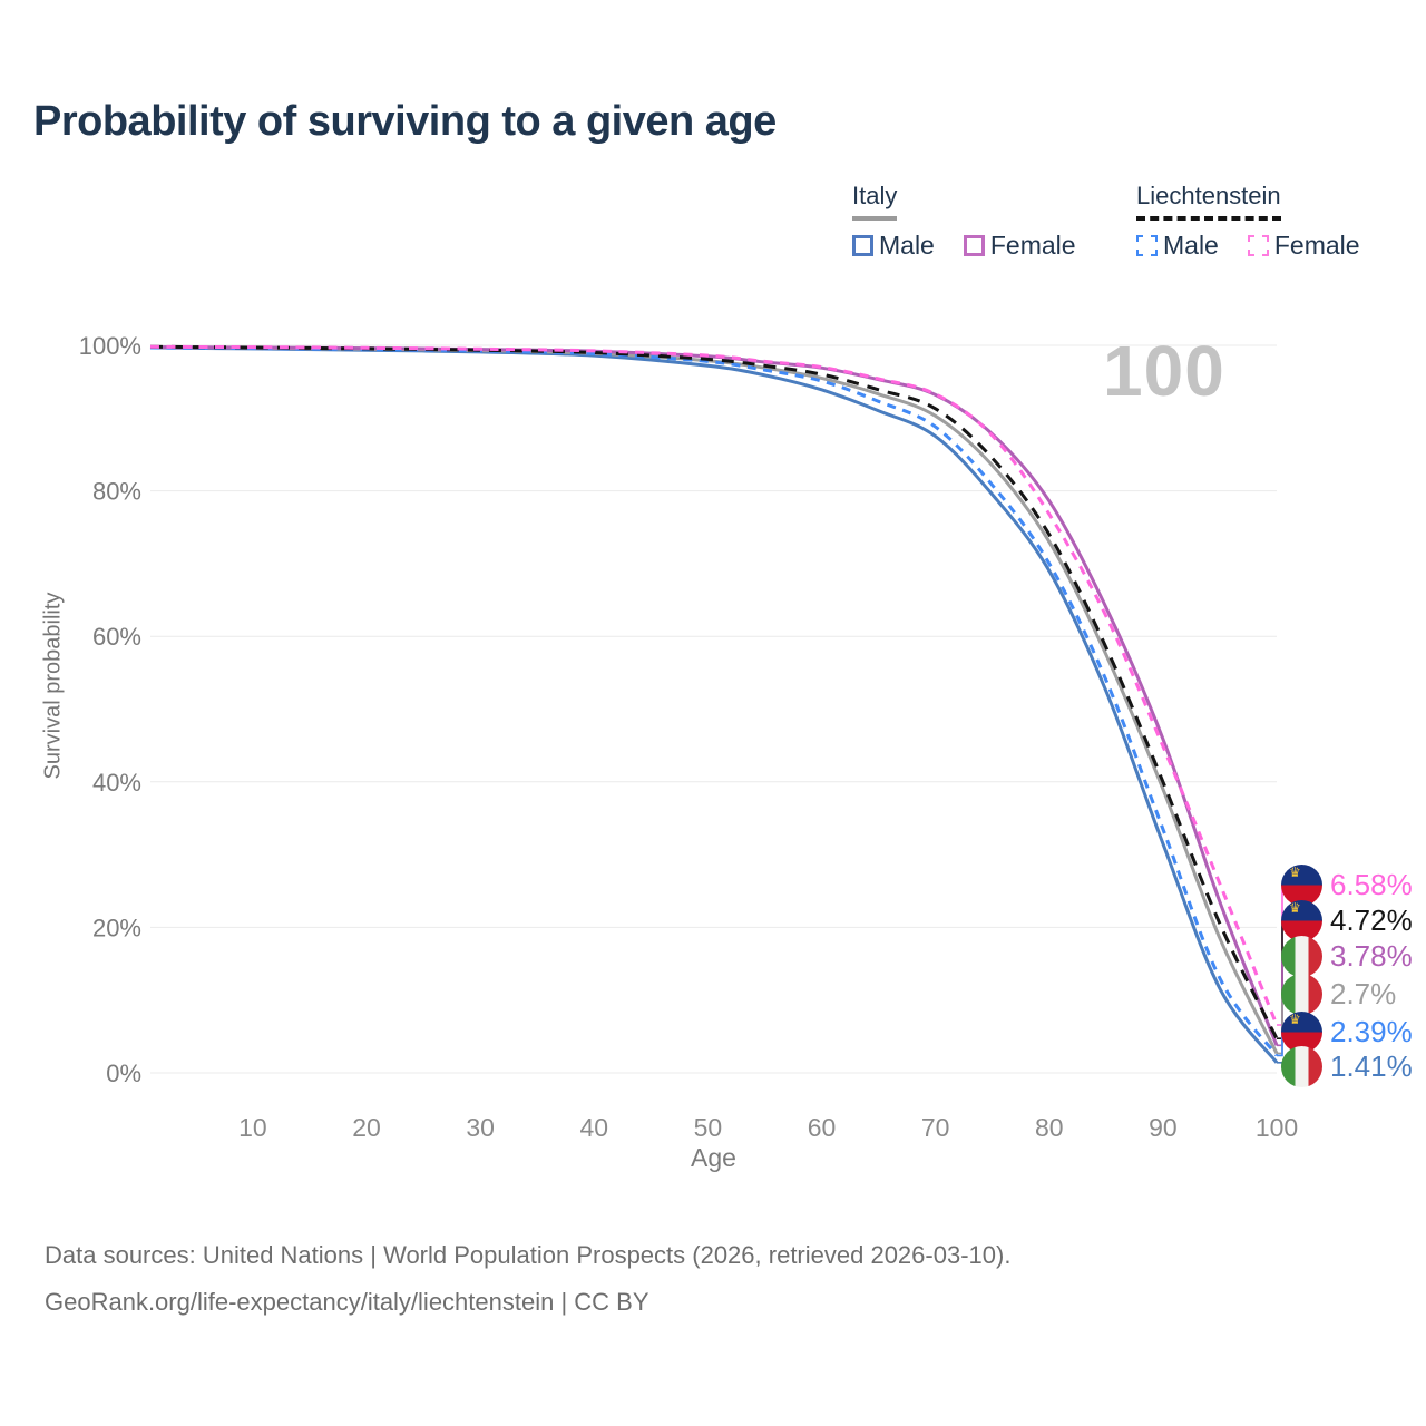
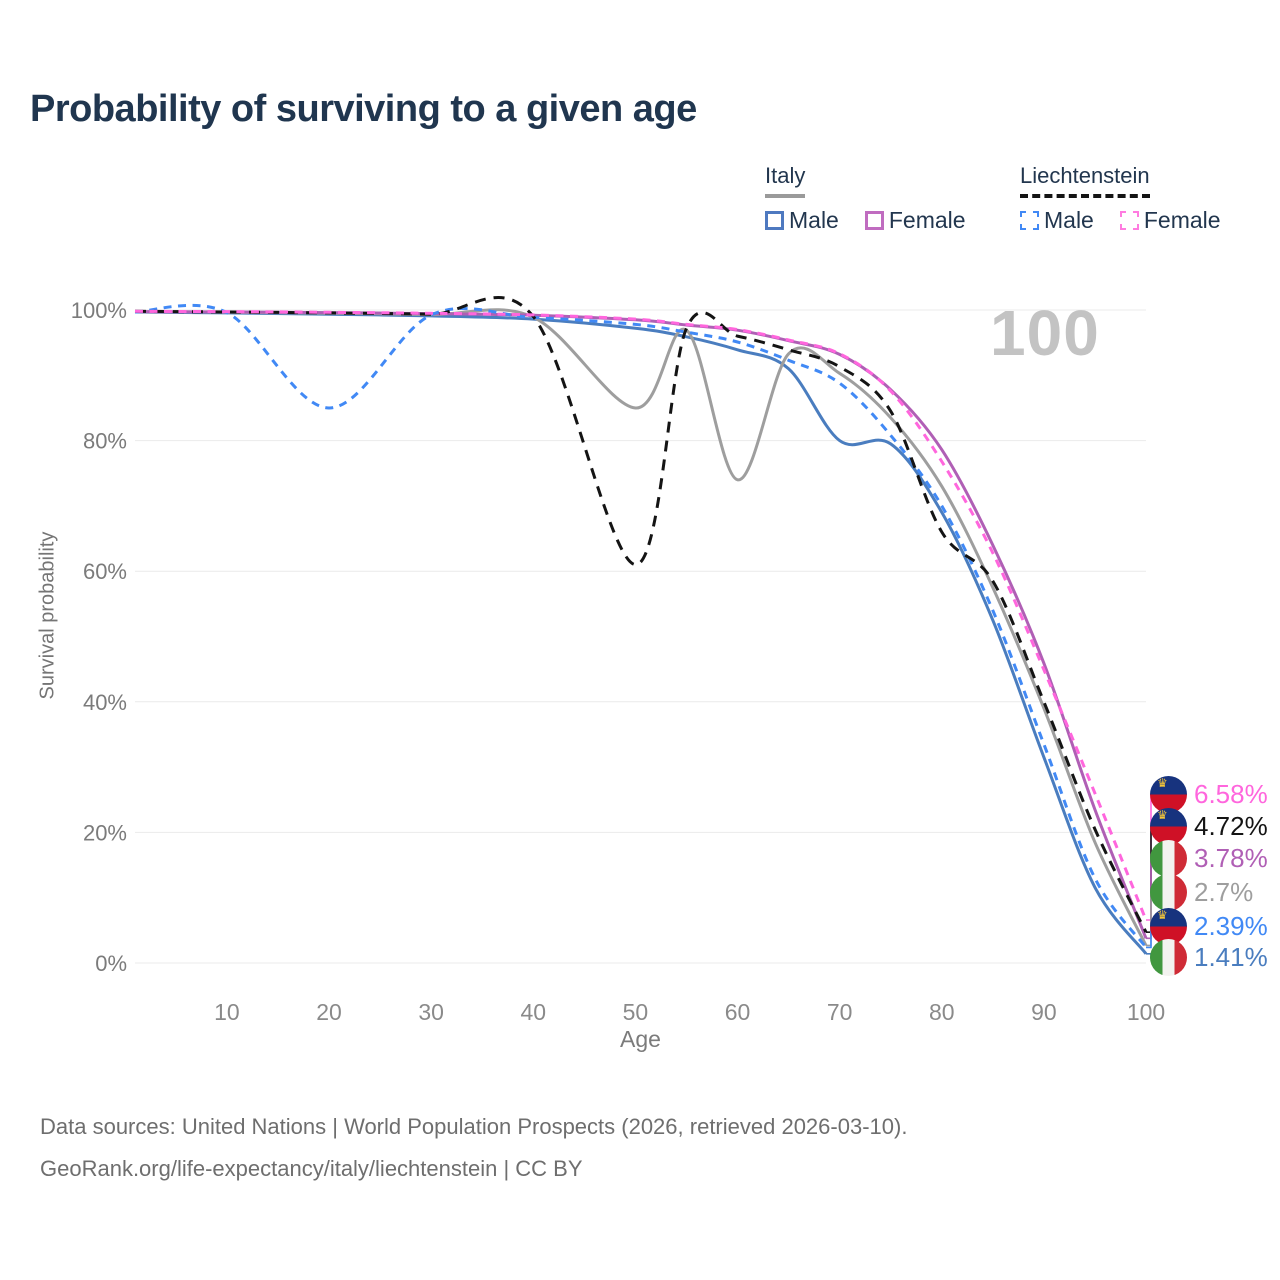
Liechtenstein Male/20: 99% -> 85%
Italy/50: 98% -> 85%
Liechtenstein/50: 98% -> 61%
Italy/60: 96% -> 74%
Italy Male/70: 88% -> 80%
Liechtenstein/80: 74% -> 66%
